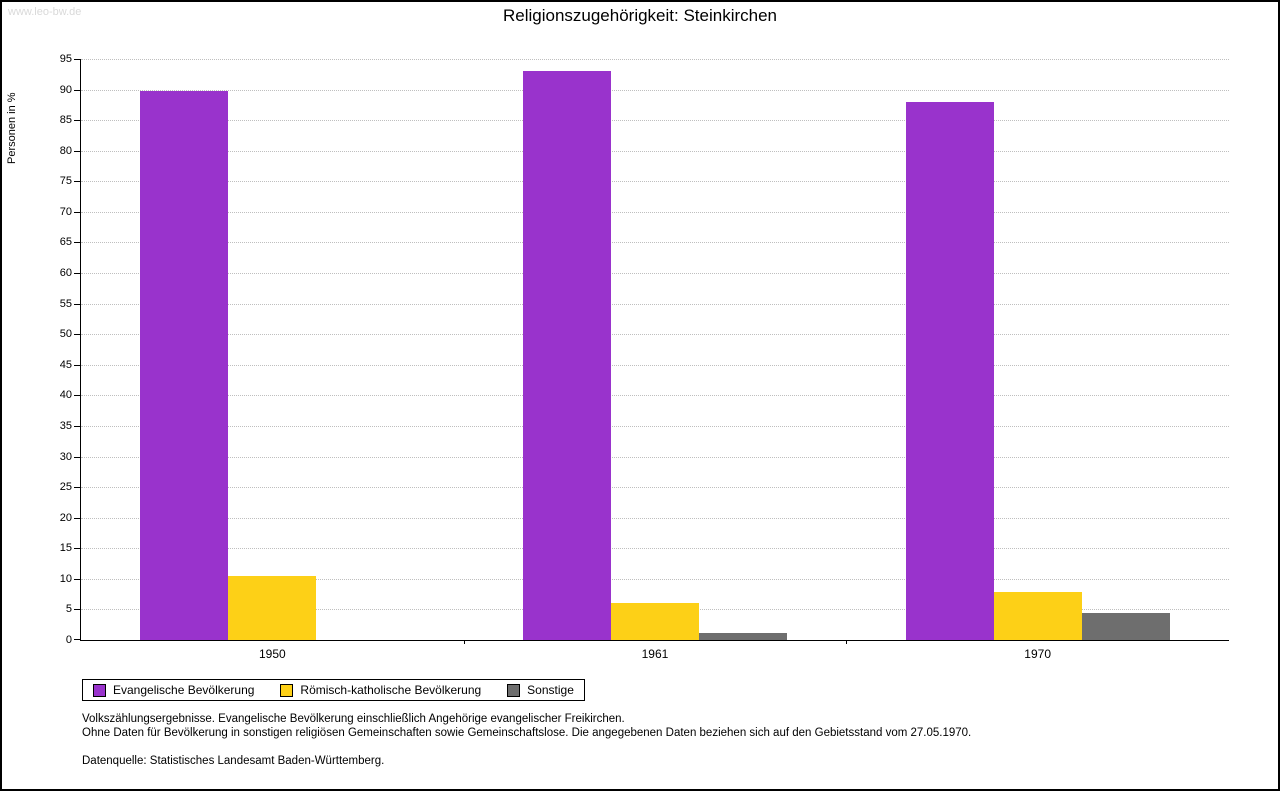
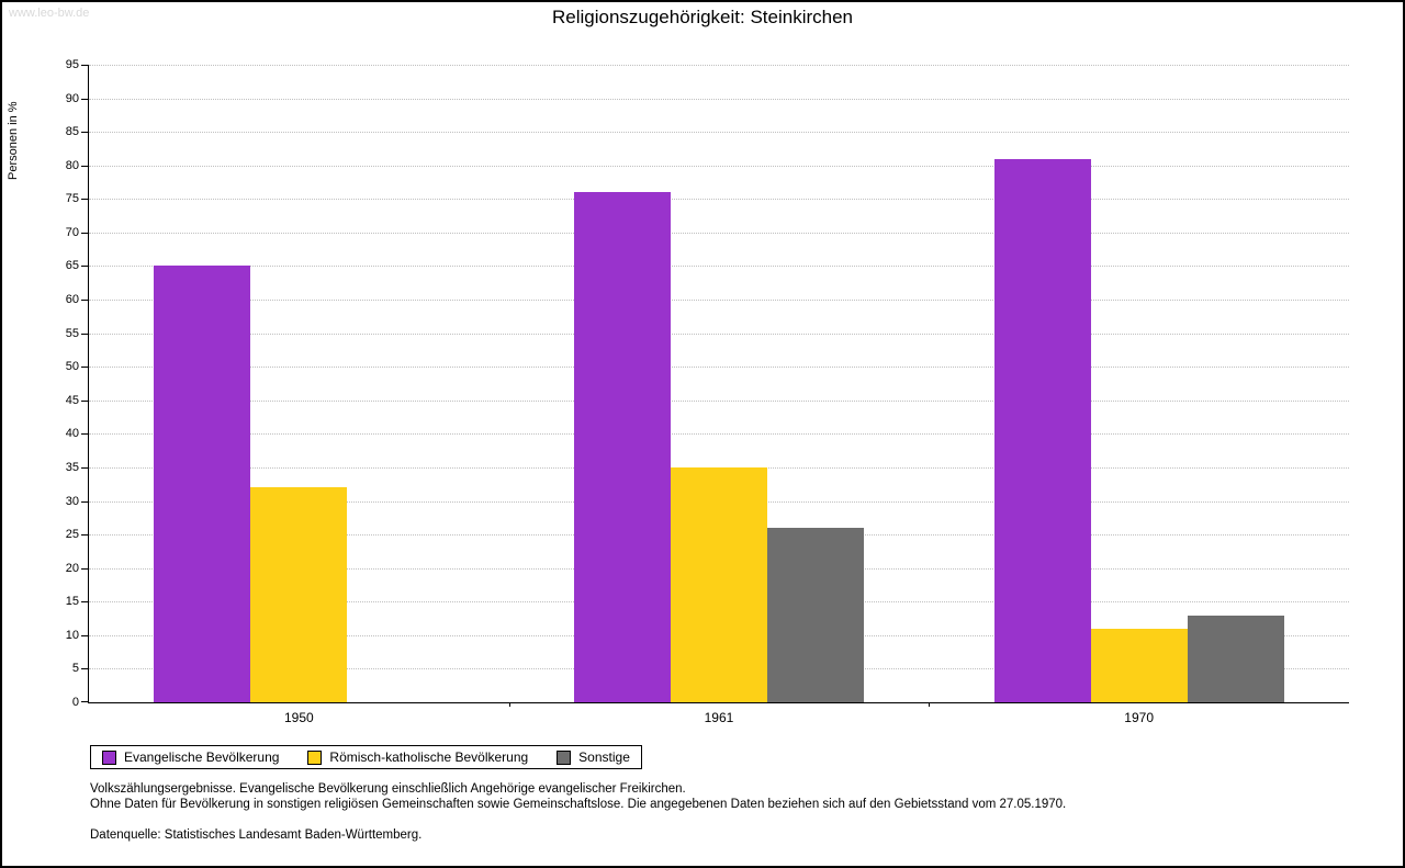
Evangelische Bevölkerung/1950: 90 -> 65
Römisch-katholische Bevölkerung/1950: 10 -> 32
Evangelische Bevölkerung/1961: 93 -> 76
Römisch-katholische Bevölkerung/1961: 6 -> 35
Sonstige/1961: 1 -> 26
Evangelische Bevölkerung/1970: 88 -> 81
Römisch-katholische Bevölkerung/1970: 8 -> 11
Sonstige/1970: 4 -> 13
